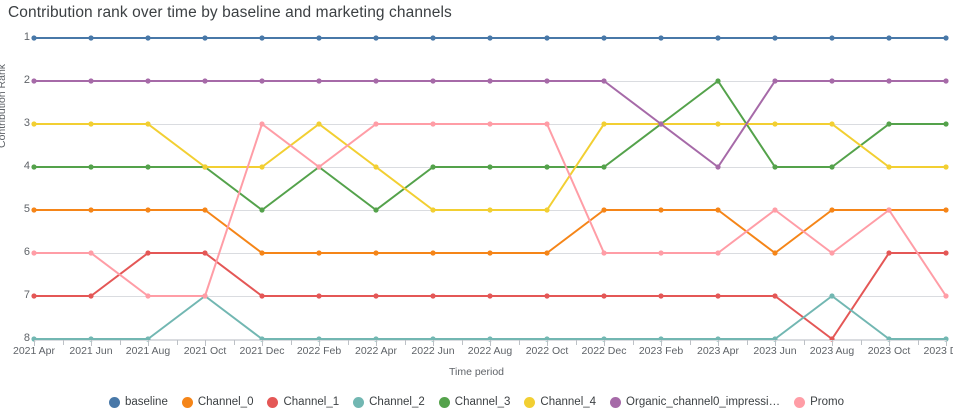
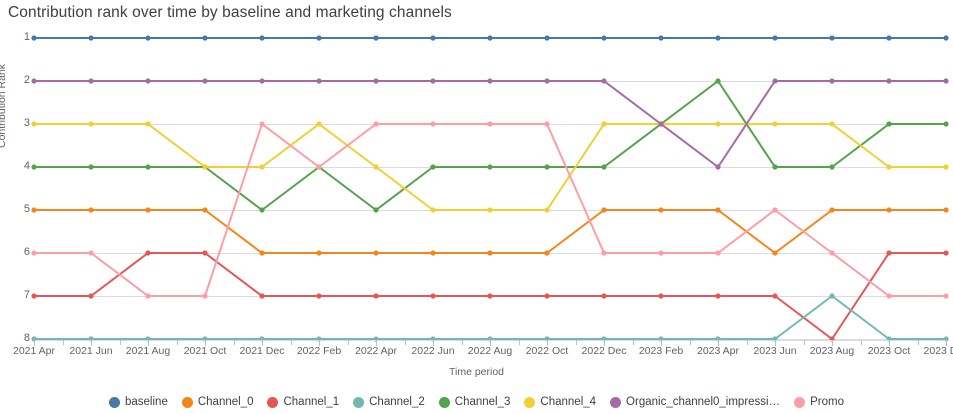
Channel_2/2021 Oct: 7 -> 8
Promo/2023 Oct: 5 -> 7
